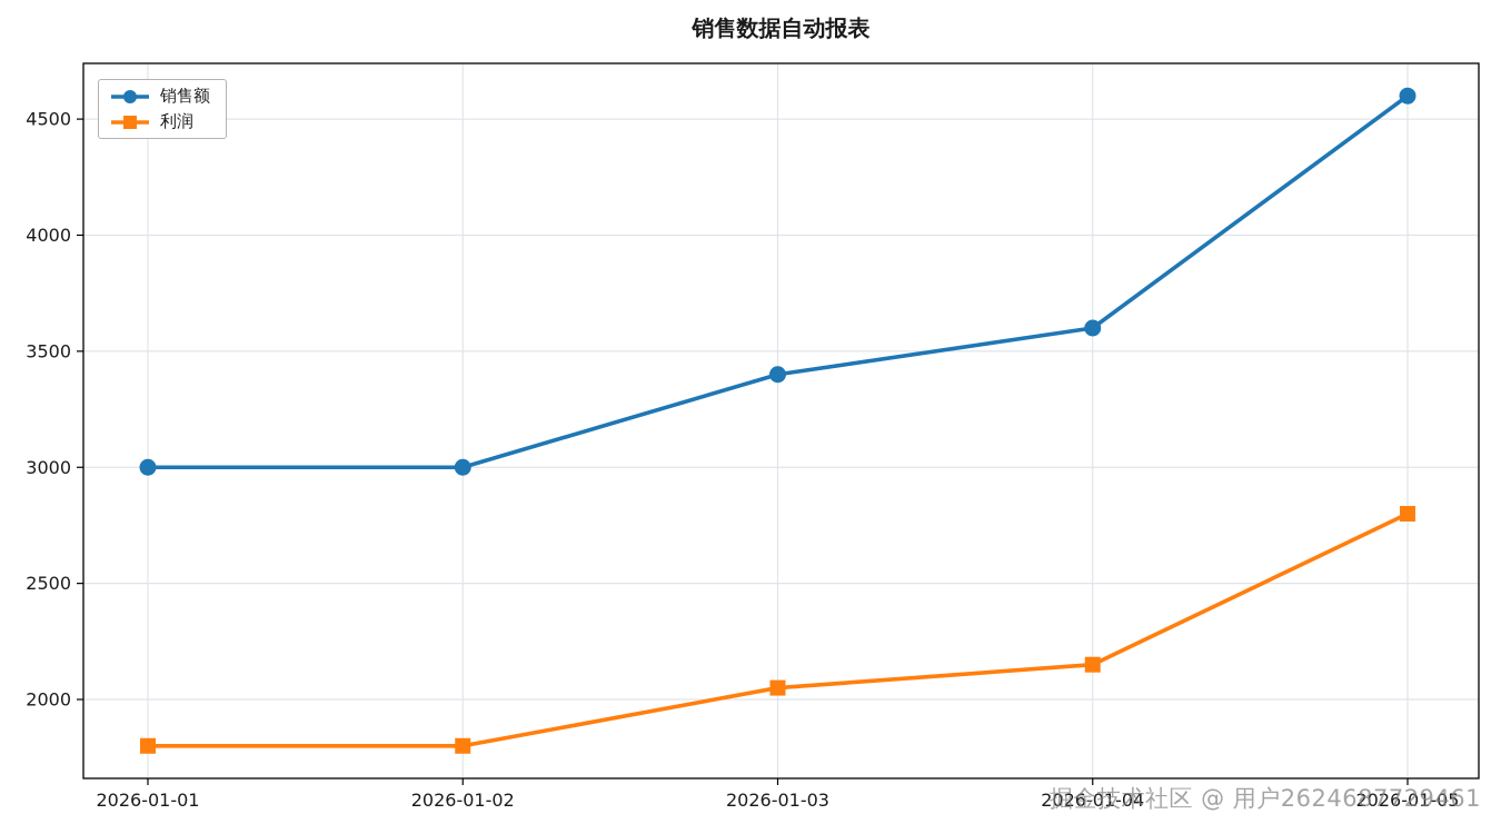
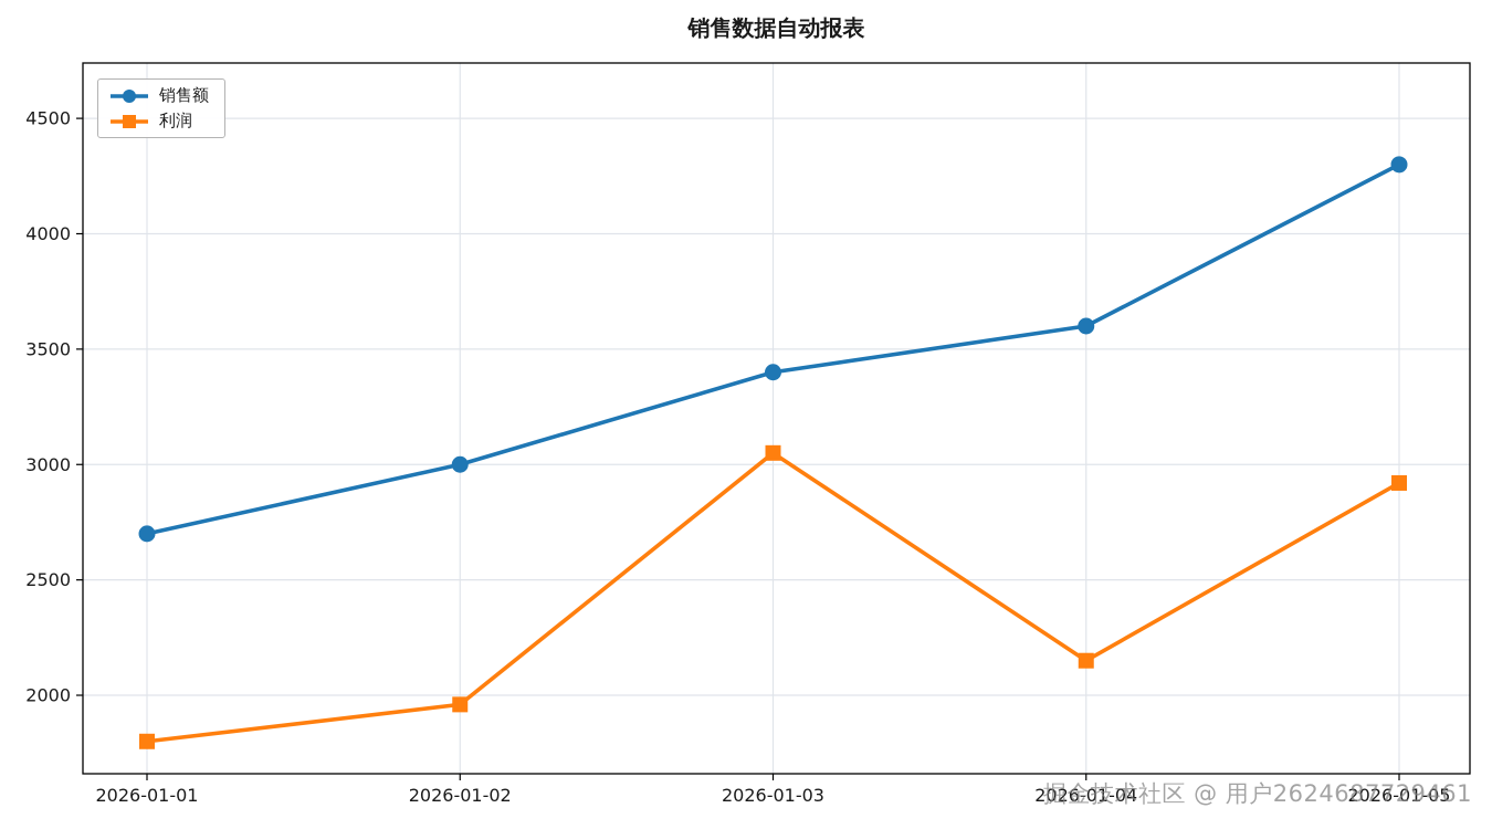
销售额/2026-01-01: 3000 -> 2700
利润/2026-01-02: 1800 -> 1960
利润/2026-01-03: 2050 -> 3050
销售额/2026-01-05: 4600 -> 4300
利润/2026-01-05: 2800 -> 2920
